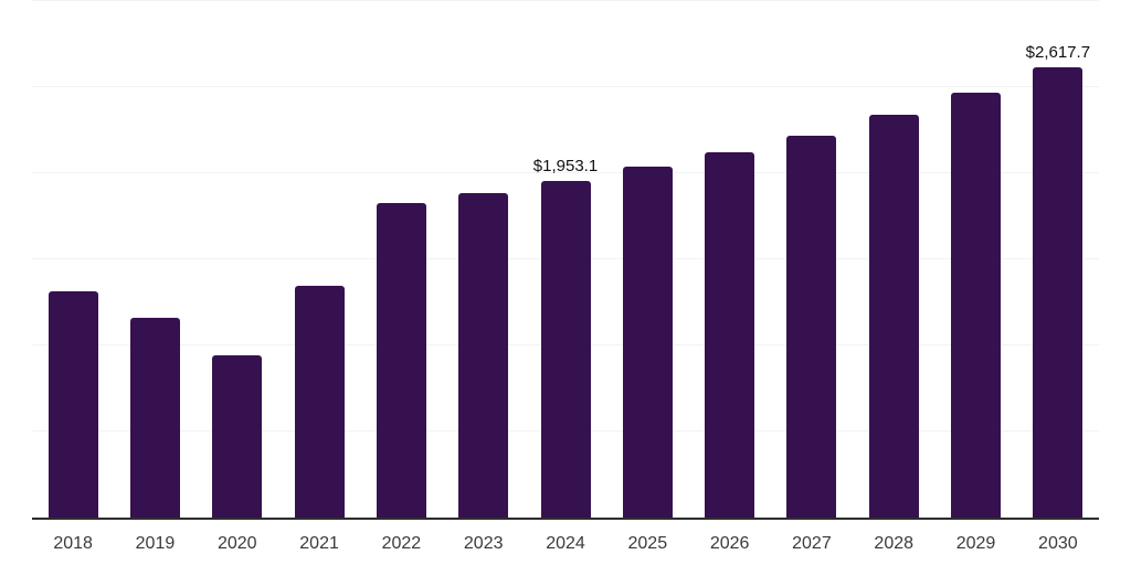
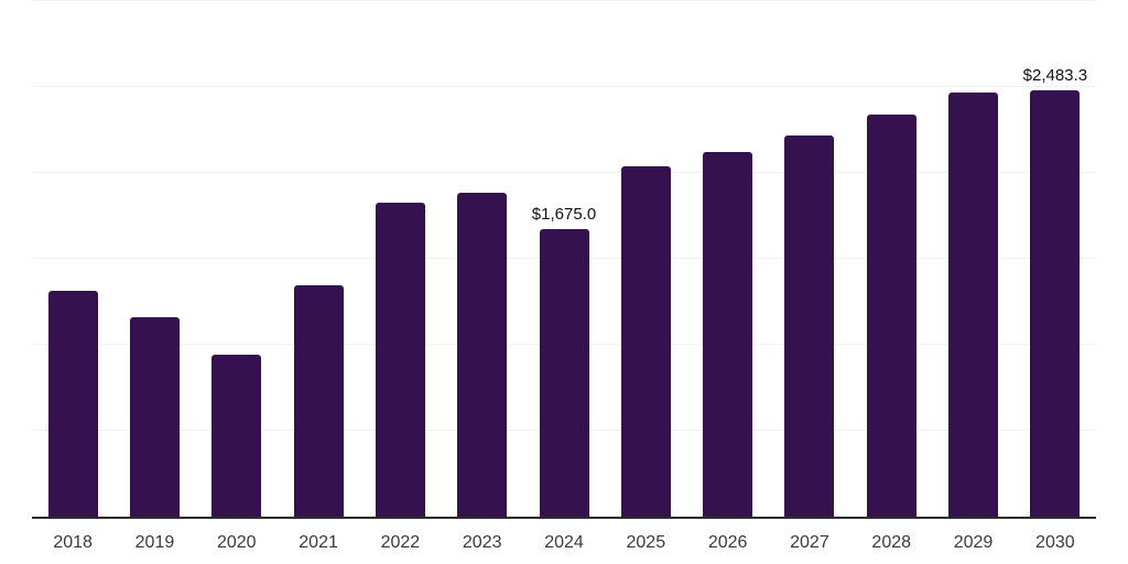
2024: $1,953.1 -> $1,675.0
2030: $2,617.7 -> $2,483.3
